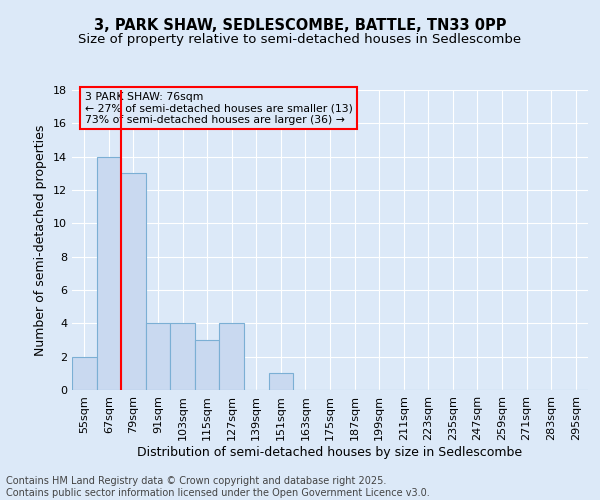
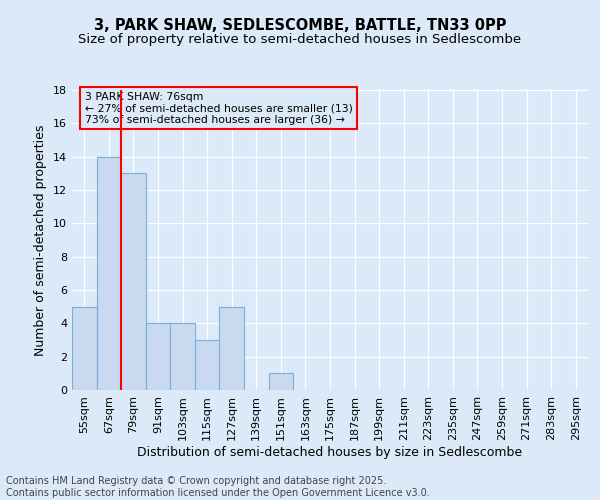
55sqm: 2 -> 5
127sqm: 4 -> 5
